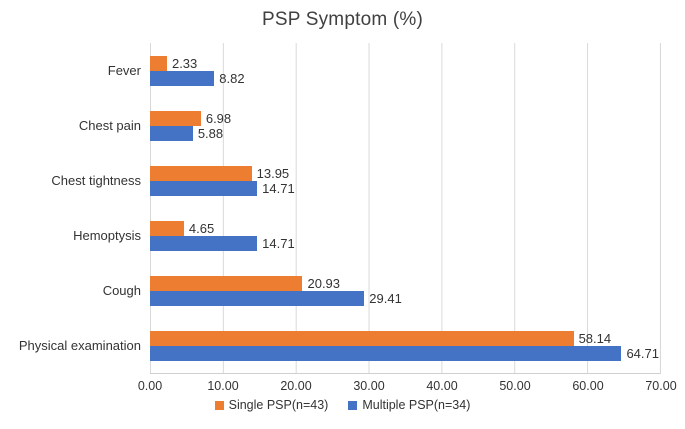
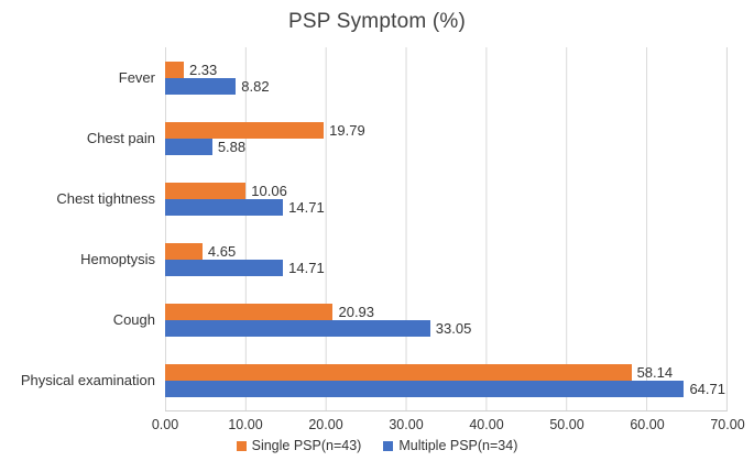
Single PSP(n=43)/Chest pain: 6.98 -> 19.79
Single PSP(n=43)/Chest tightness: 13.95 -> 10.06
Multiple PSP(n=34)/Cough: 29.41 -> 33.05
